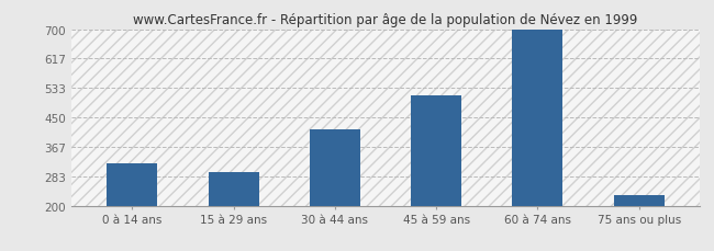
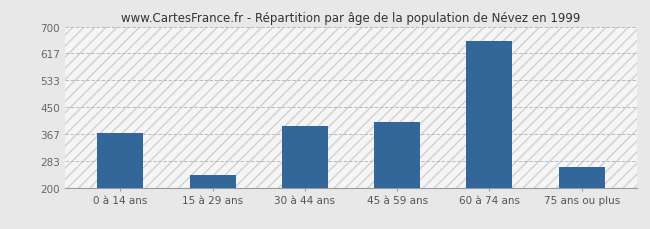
0 à 14 ans: 321 -> 370
15 à 29 ans: 295 -> 240
30 à 44 ans: 415 -> 390
45 à 59 ans: 511 -> 405
60 à 74 ans: 700 -> 655
75 ans ou plus: 230 -> 265
